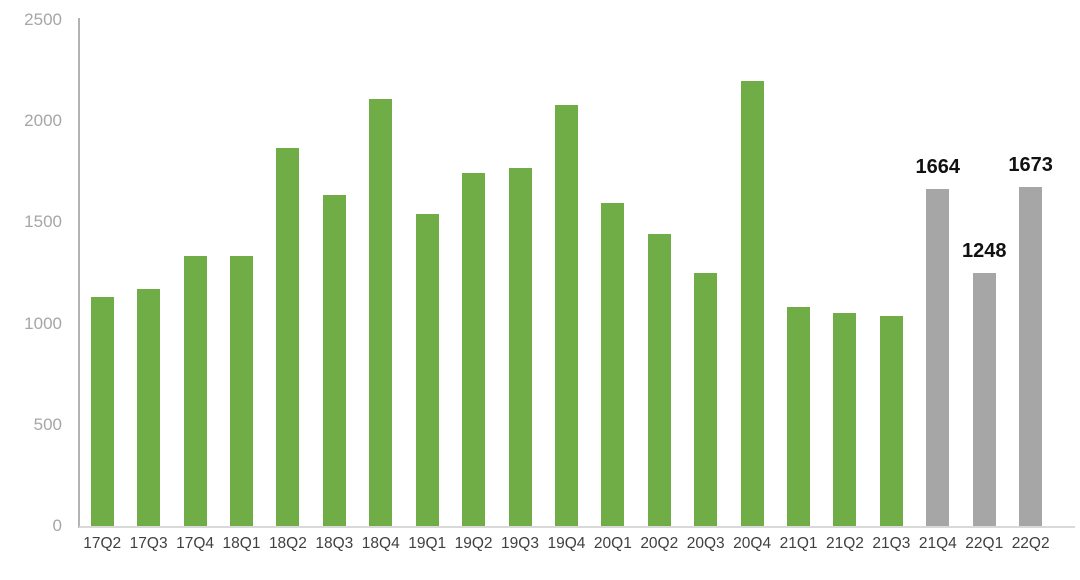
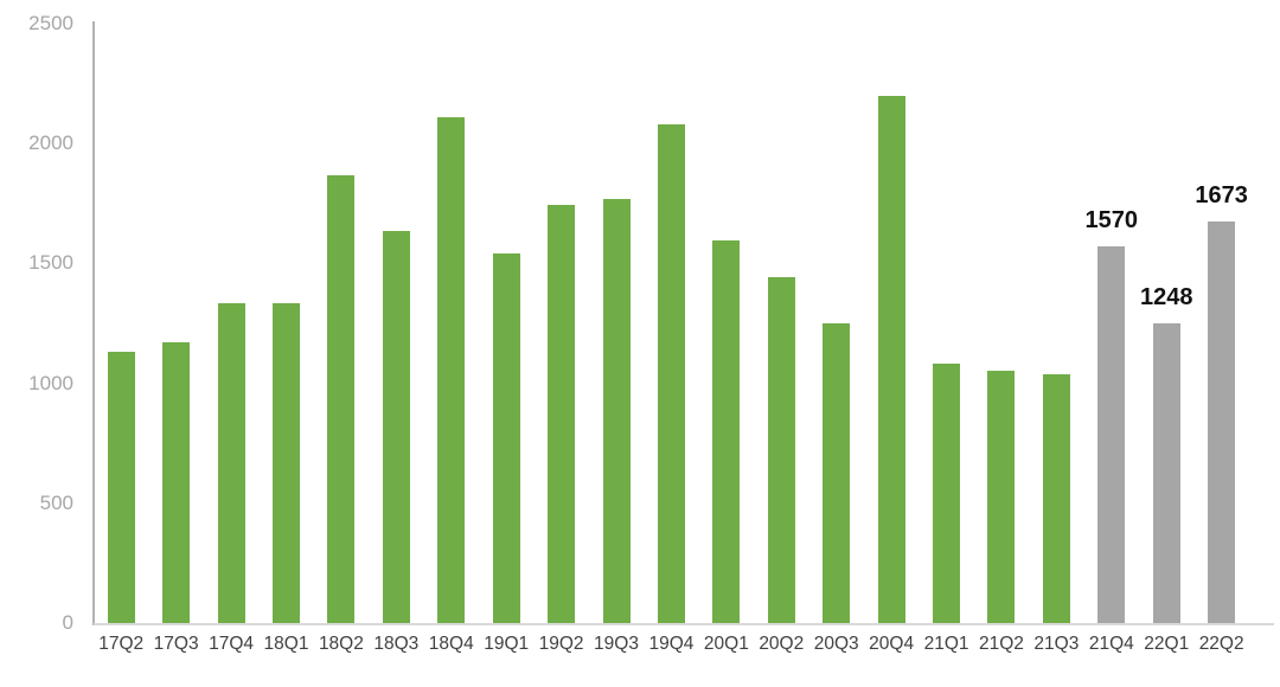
21Q4: 1664 -> 1570
